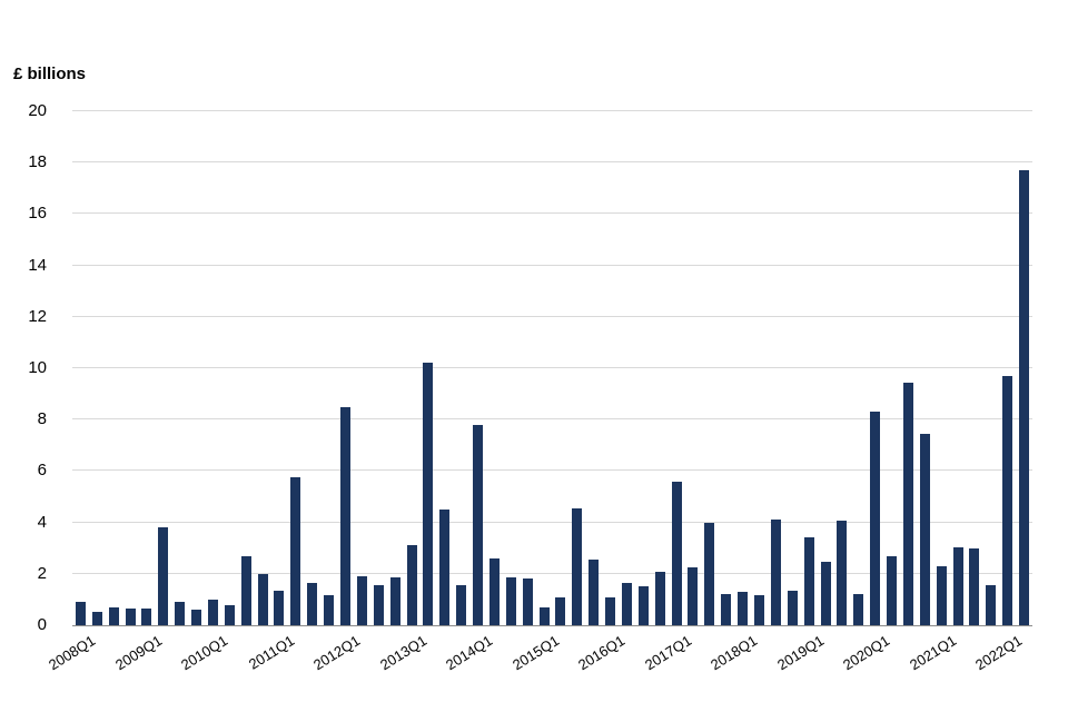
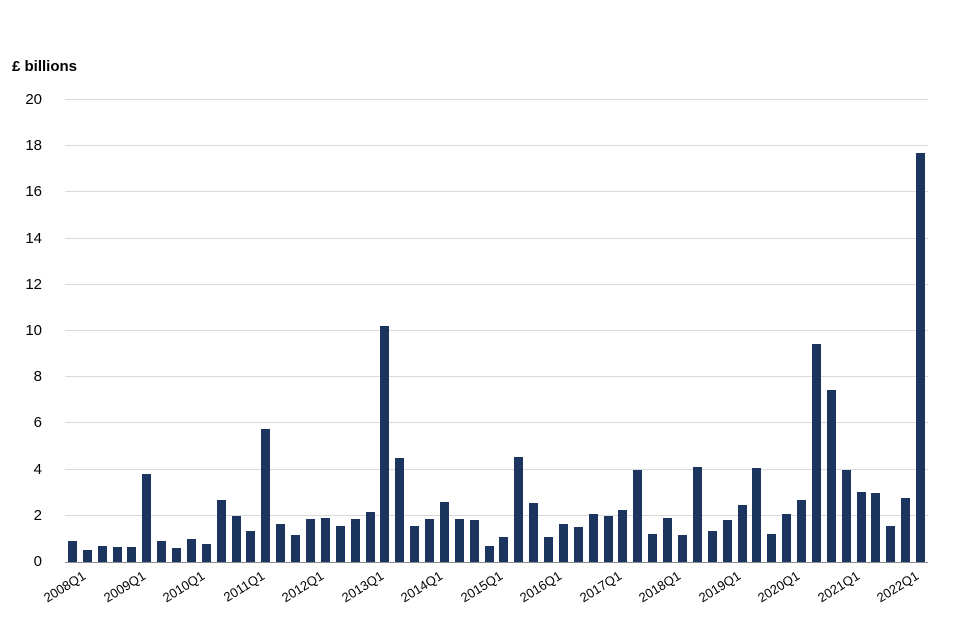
2012Q1: 8.5 -> 1.9
2013Q1: 3.1 -> 2.1
2014Q1: 7.8 -> 1.9
2017Q1: 5.6 -> 2.0
2018Q1: 1.3 -> 1.9
2019Q1: 3.4 -> 1.8
2020Q1: 8.3 -> 2.1
2021Q1: 2.3 -> 4.0
2022Q1: 9.7 -> 2.8
